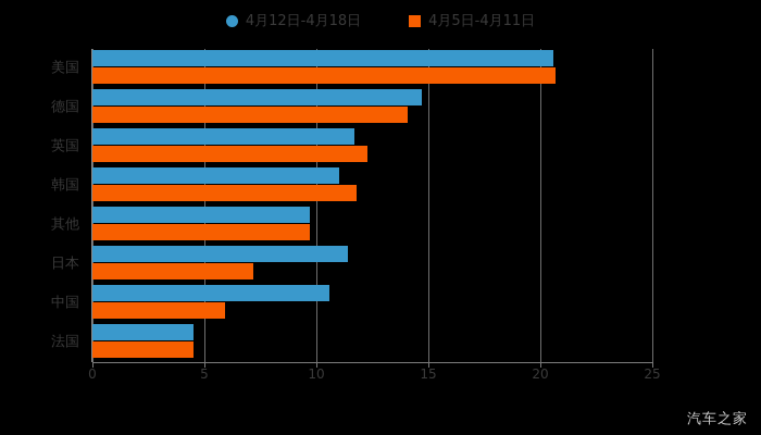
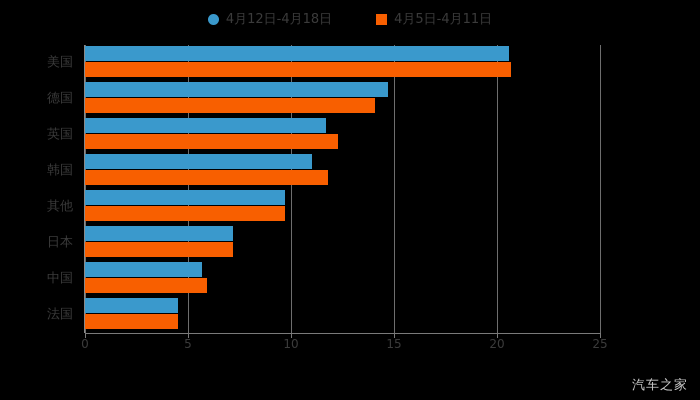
4月12日-4月18日/日本: 11.4 -> 7.2
4月12日-4月18日/中国: 10.6 -> 5.7
